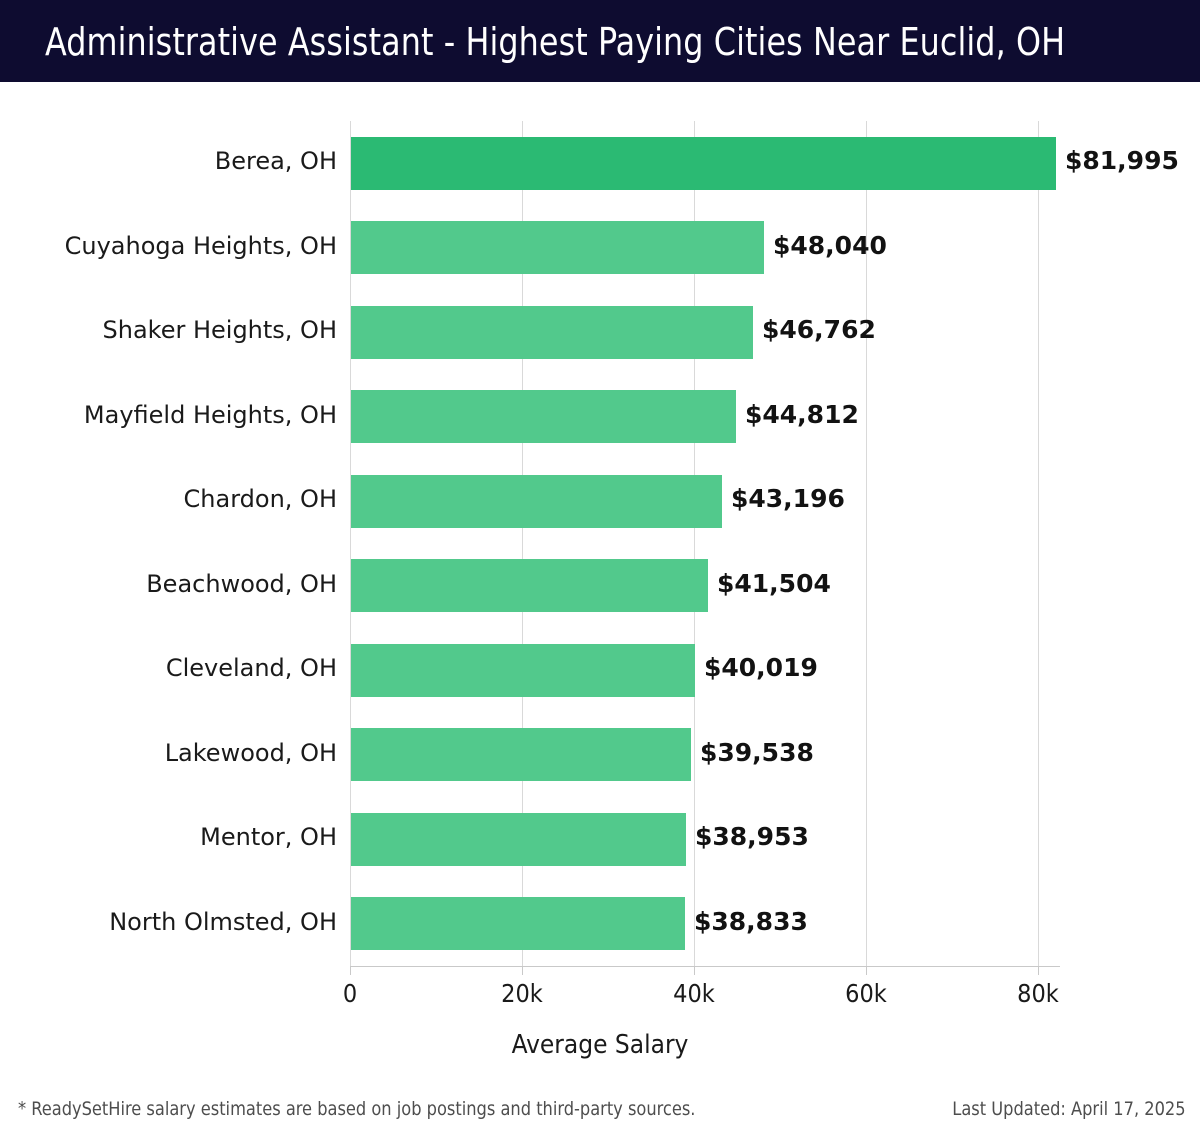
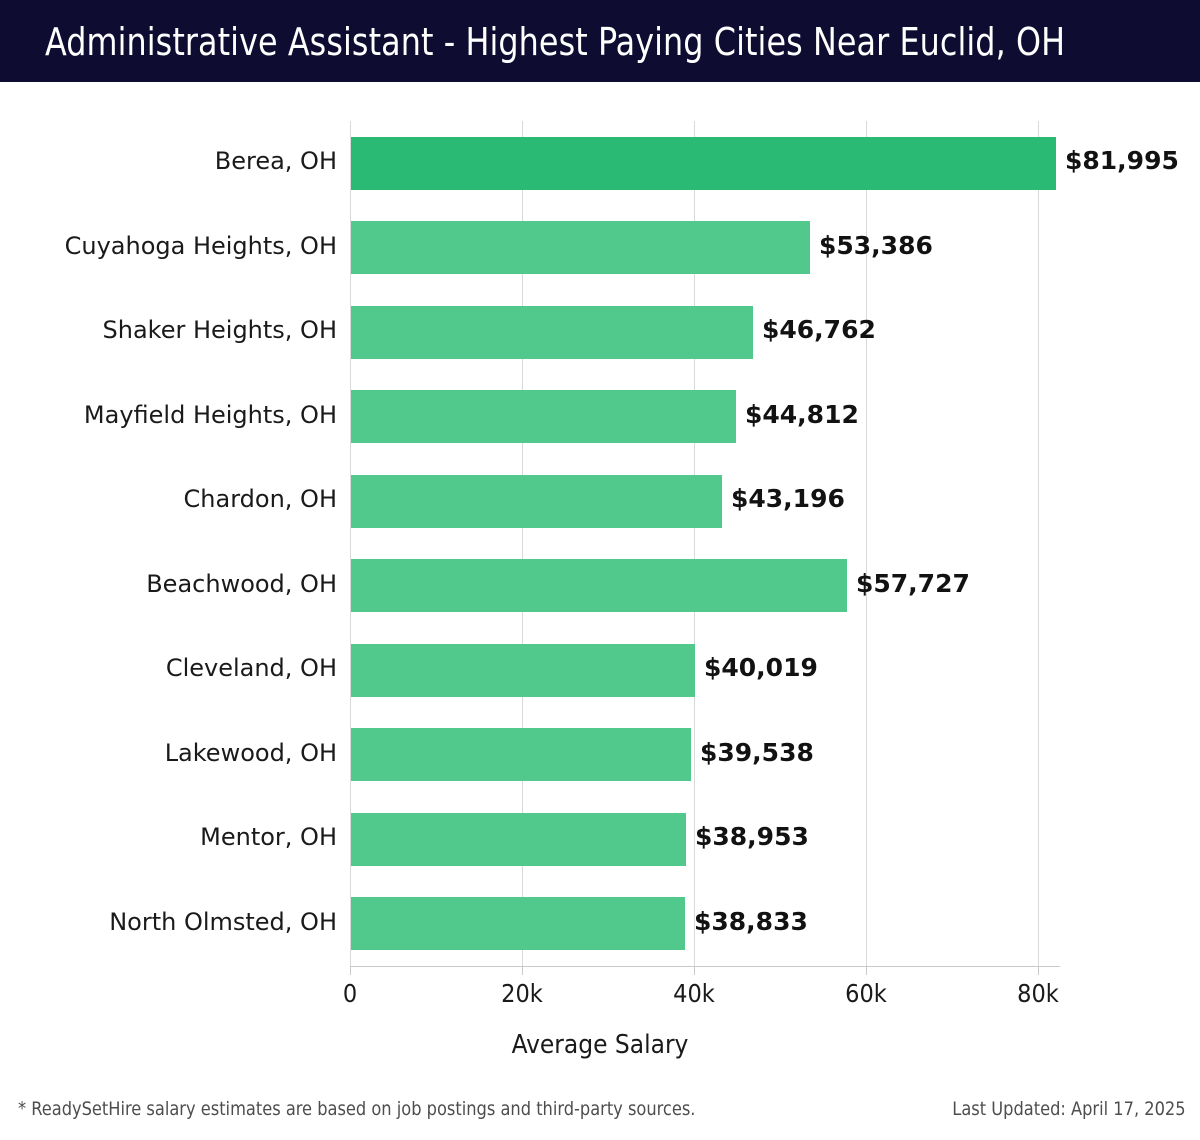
Cuyahoga Heights, OH: $48,040 -> $53,386
Beachwood, OH: $41,504 -> $57,727
